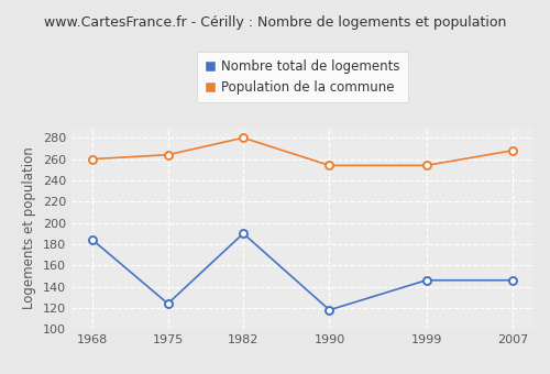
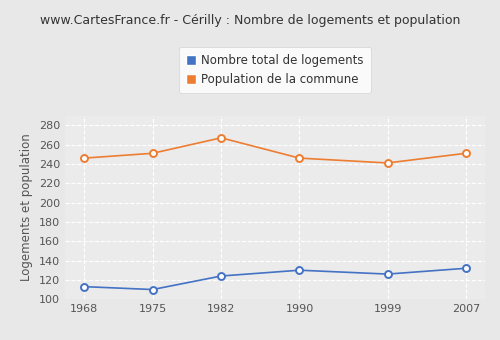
Nombre total de logements/1968: 184 -> 113
Population de la commune/1968: 260 -> 246
Nombre total de logements/1975: 124 -> 110
Population de la commune/1975: 264 -> 251
Nombre total de logements/1982: 190 -> 124
Population de la commune/1982: 280 -> 267
Nombre total de logements/1990: 118 -> 130
Population de la commune/1990: 254 -> 246
Nombre total de logements/1999: 146 -> 126
Population de la commune/1999: 254 -> 241
Nombre total de logements/2007: 146 -> 132
Population de la commune/2007: 268 -> 251
